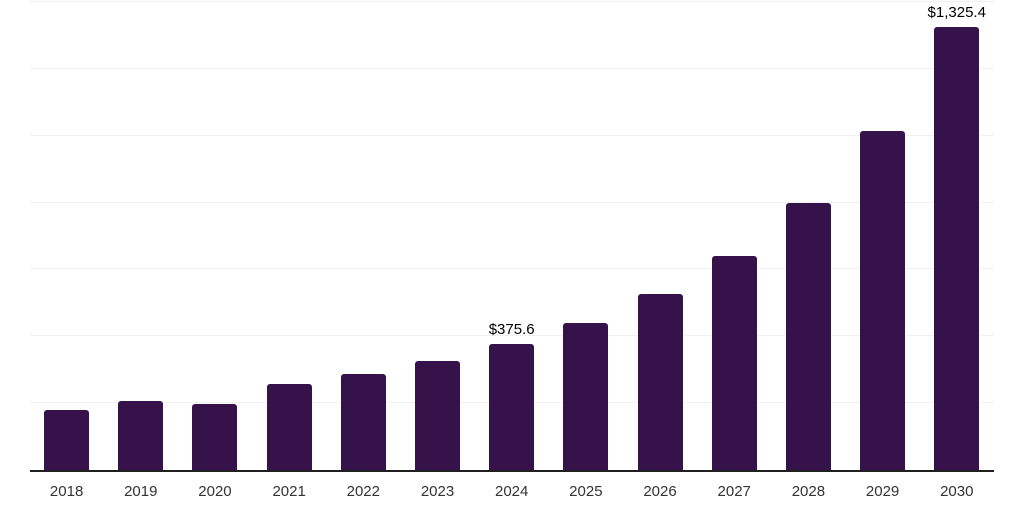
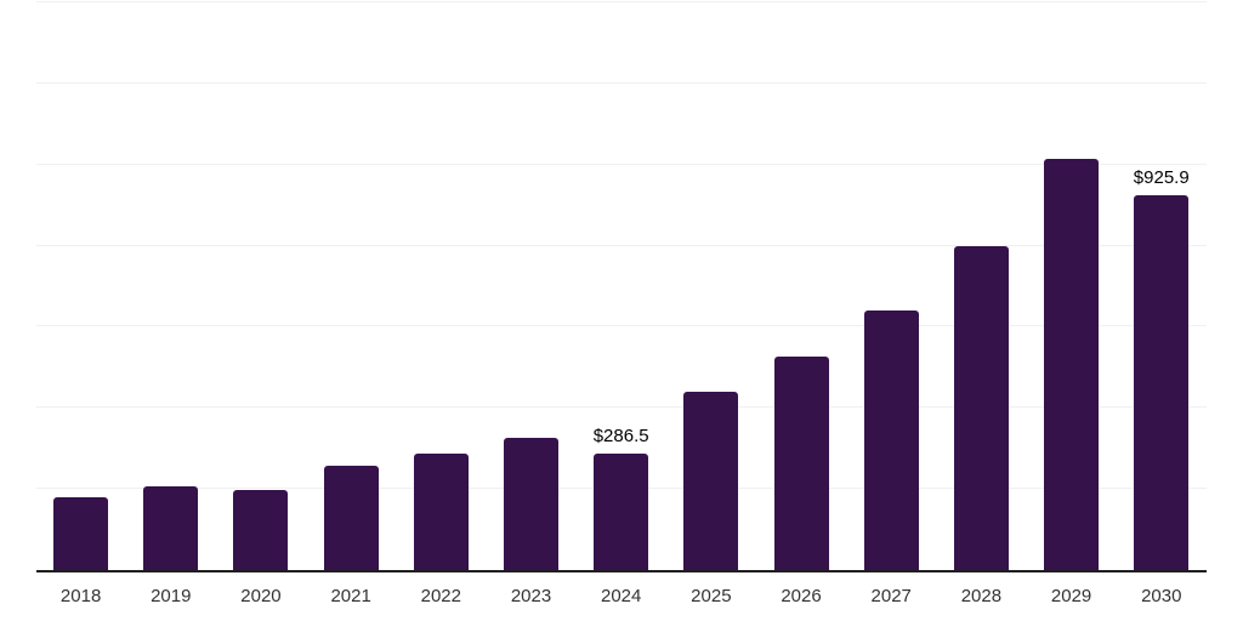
2024: $375.6 -> $286.5
2030: $1,325.4 -> $925.9
